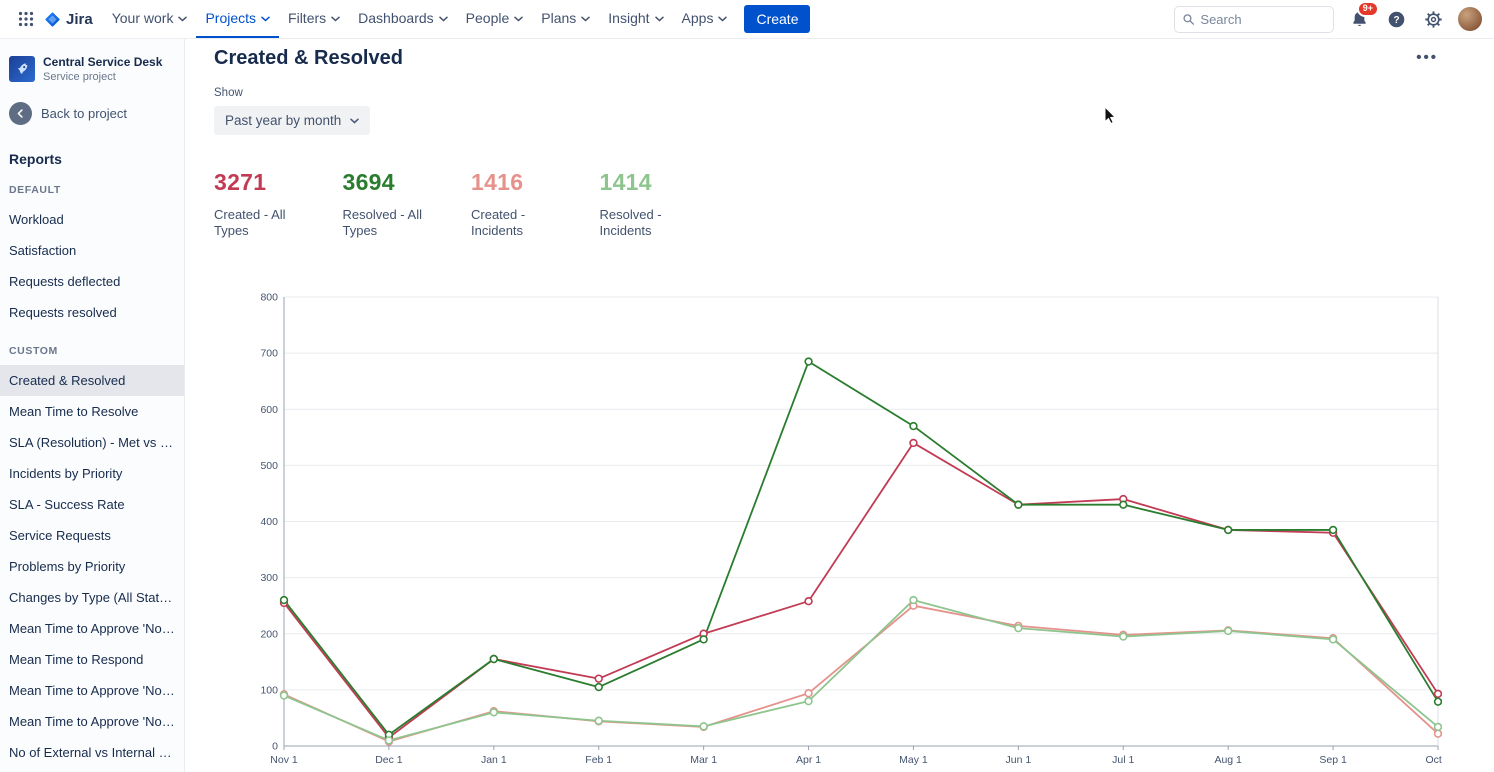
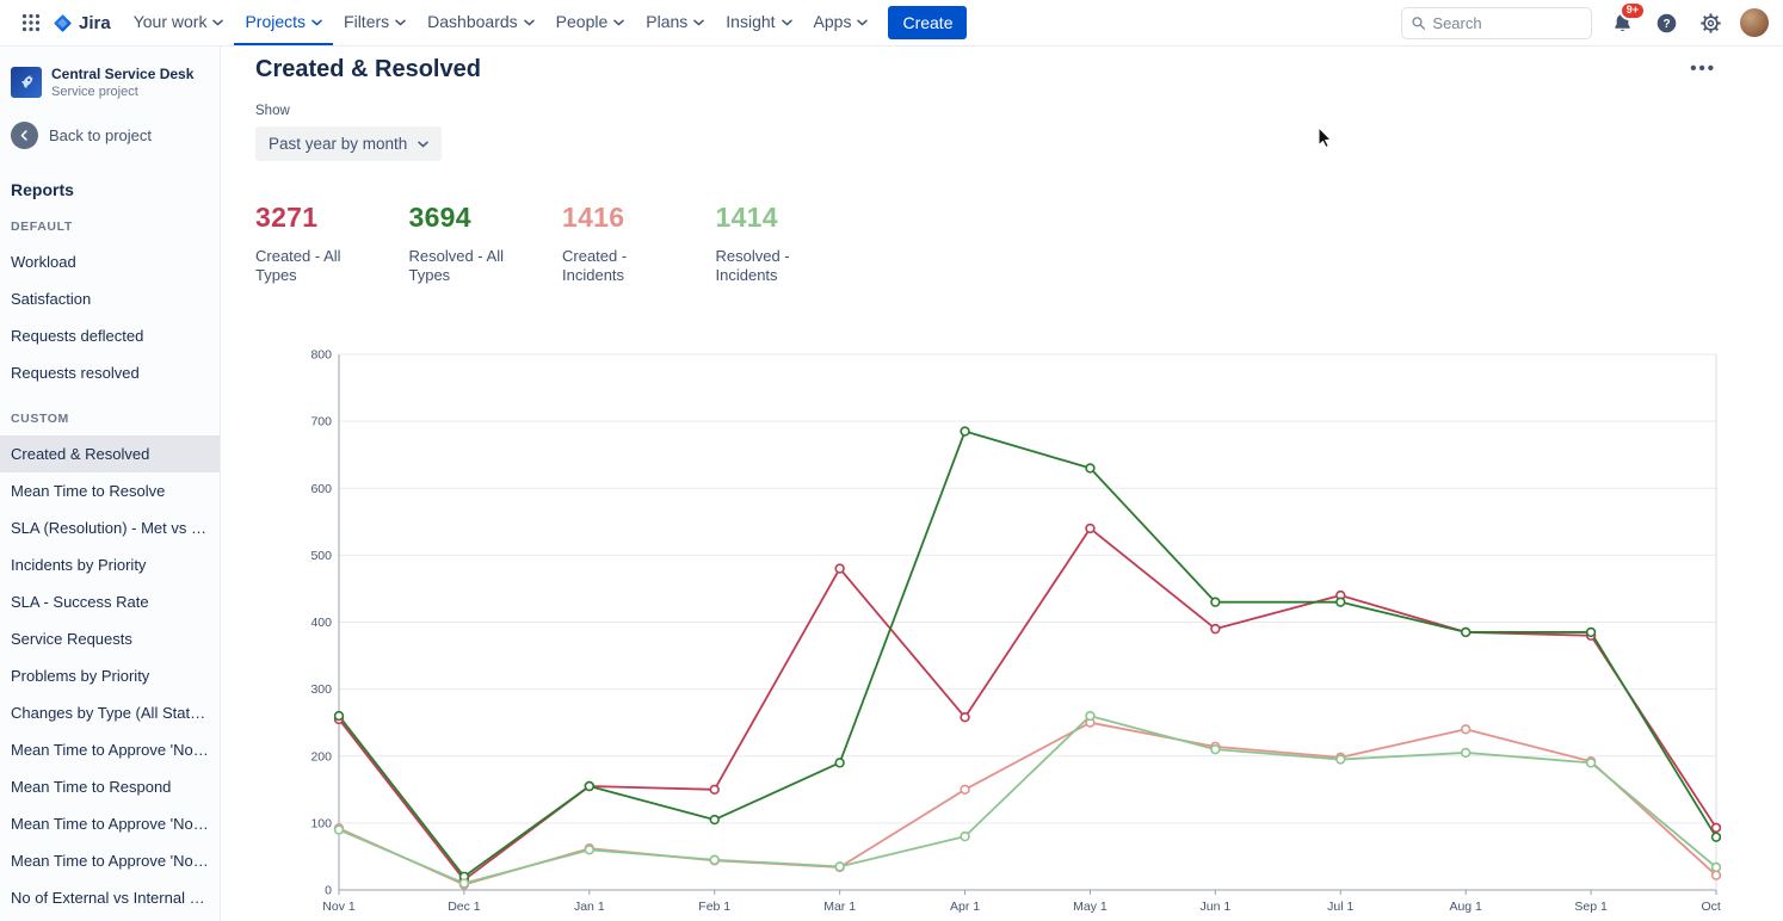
Created - All Types/Feb 1: 120 -> 150
Created - All Types/Mar 1: 200 -> 480
Created - Incidents/Apr 1: 90 -> 150
Resolved - All Types/May 1: 570 -> 630
Created - All Types/Jun 1: 430 -> 390
Created - Incidents/Aug 1: 210 -> 240
